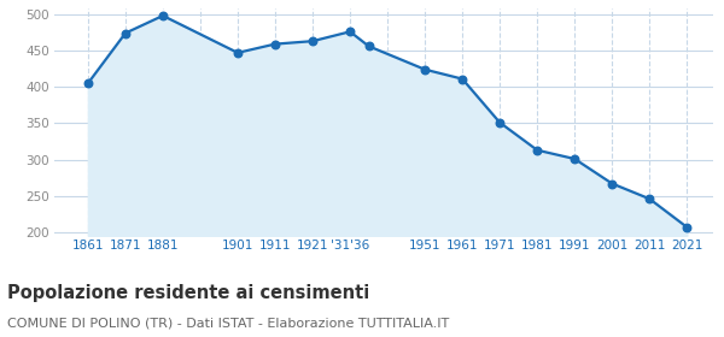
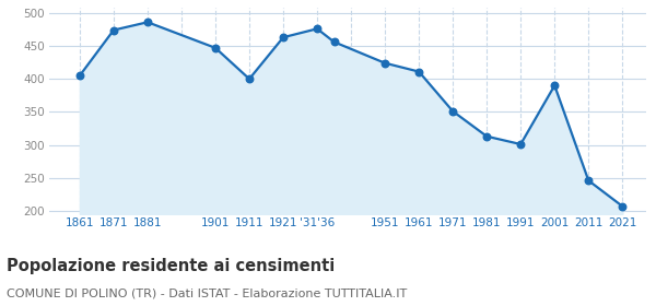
1881: 498 -> 486
1911: 459 -> 400
2001: 267 -> 390
